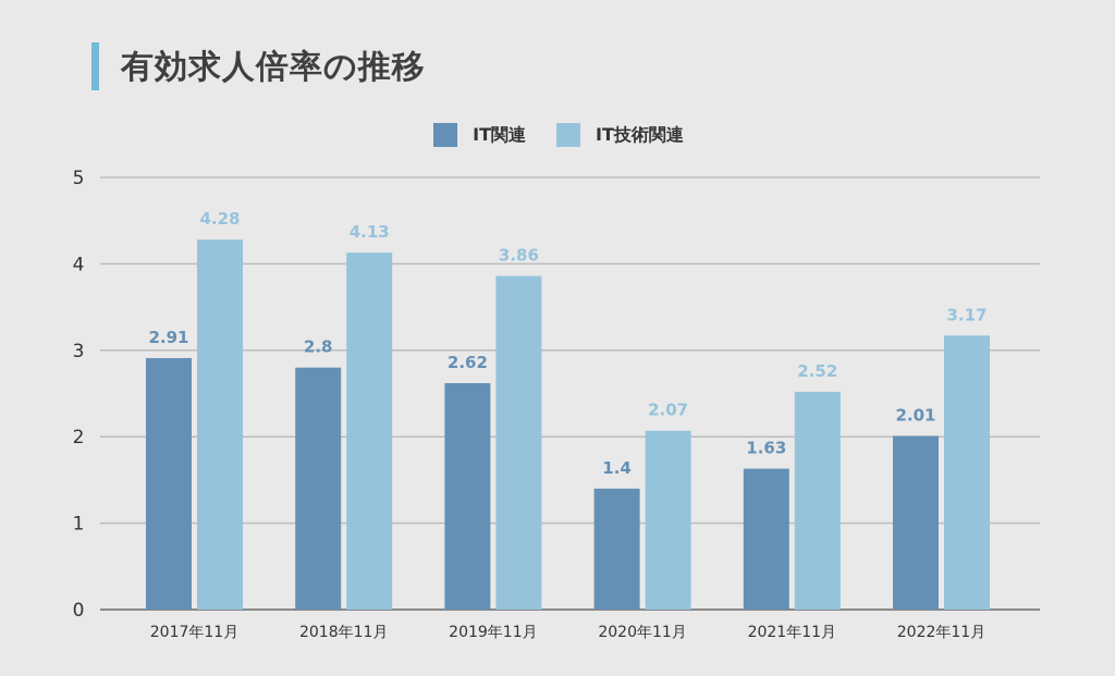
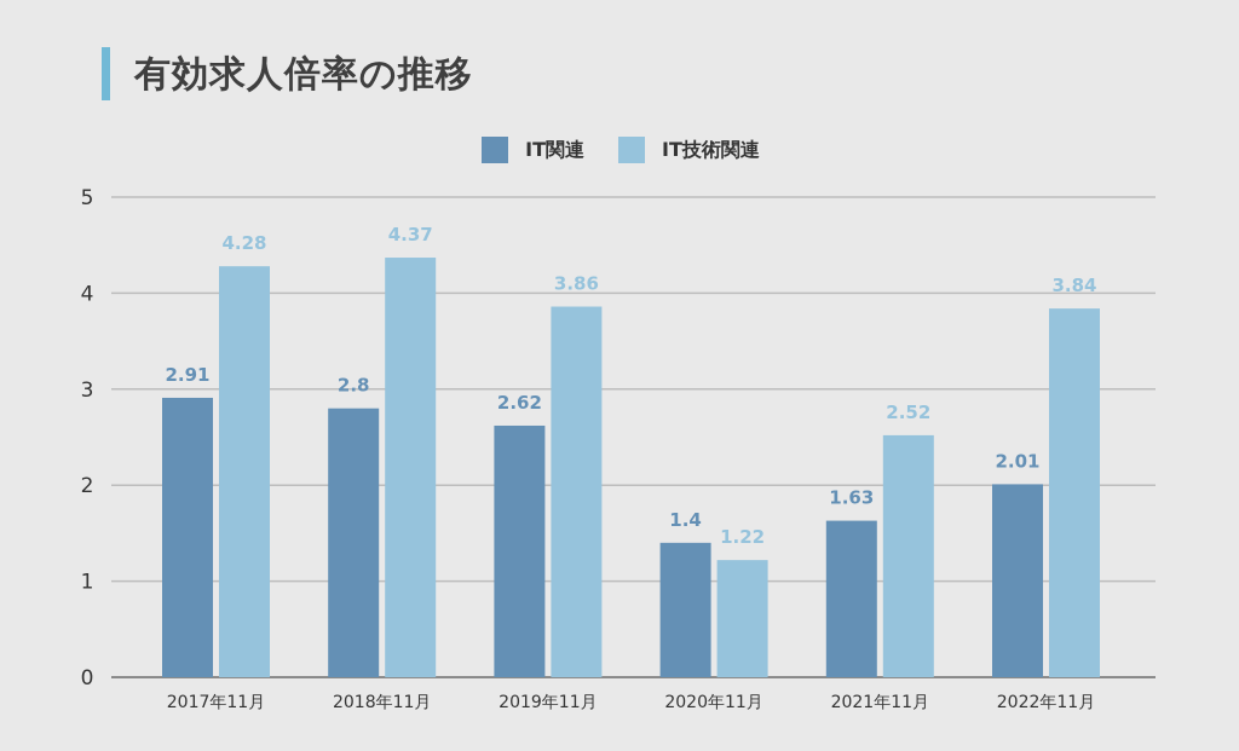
IT技術関連/2018年11月: 4.13 -> 4.37
IT技術関連/2020年11月: 2.07 -> 1.22
IT技術関連/2022年11月: 3.17 -> 3.84
